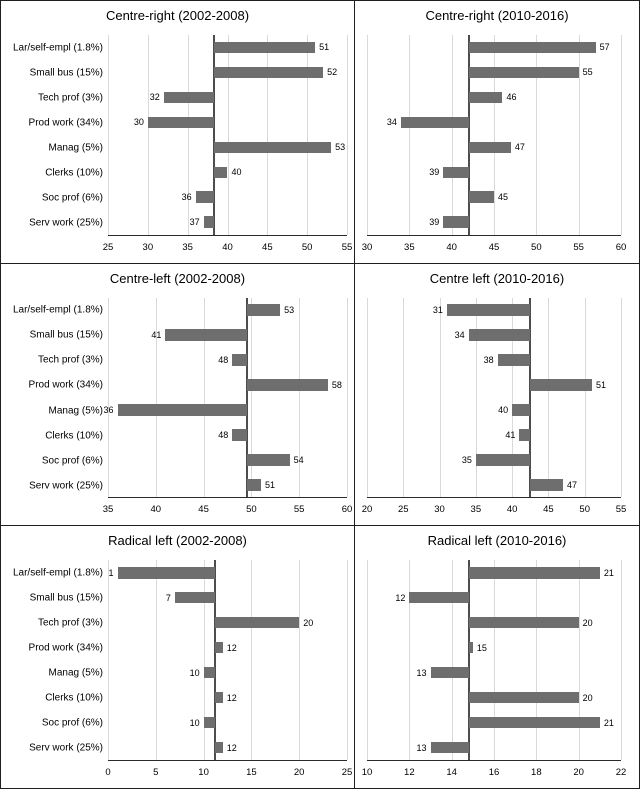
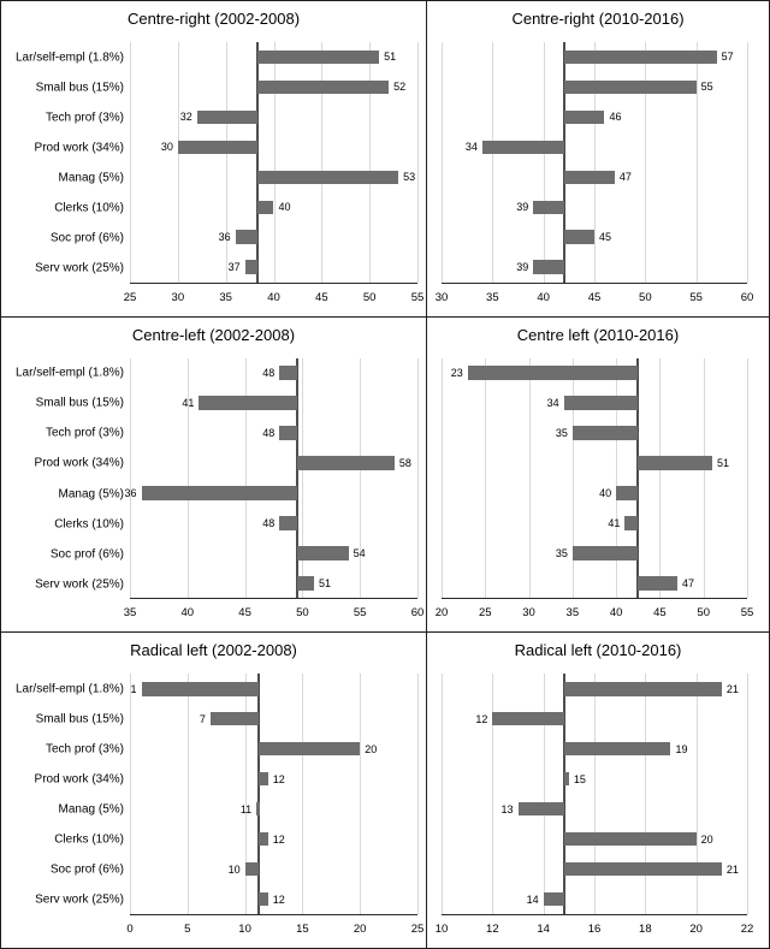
Centre-left (2002-2008)/Lar/self-empl (1.8%): 53 -> 48
Centre left (2010-2016)/Lar/self-empl (1.8%): 31 -> 23
Centre left (2010-2016)/Tech prof (3%): 38 -> 35
Radical left (2002-2008)/Manag (5%): 10 -> 11
Radical left (2010-2016)/Tech prof (3%): 20 -> 19
Radical left (2010-2016)/Serv work (25%): 13 -> 14
